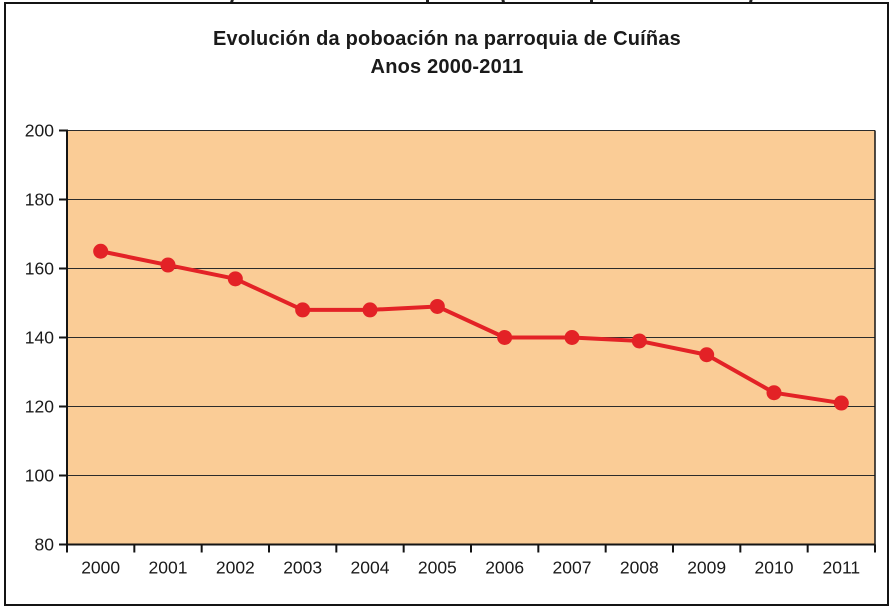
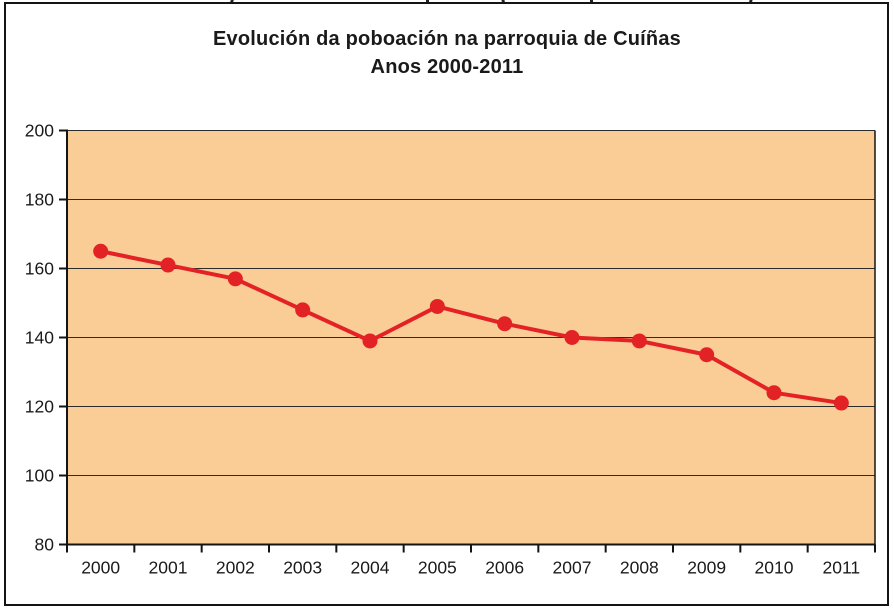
2004: 148 -> 139
2006: 140 -> 144
